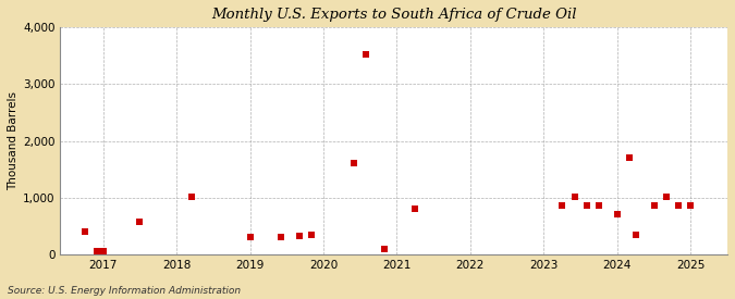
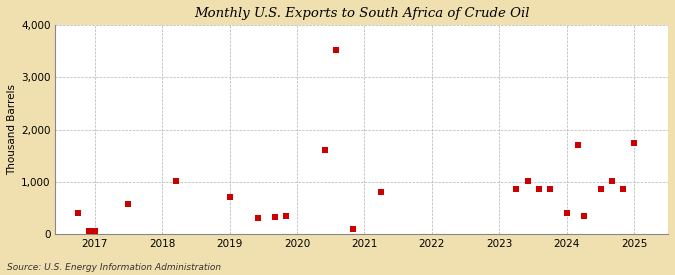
2019: 310 -> 700
2024: 700 -> 400
2025: 870 -> 1,740
